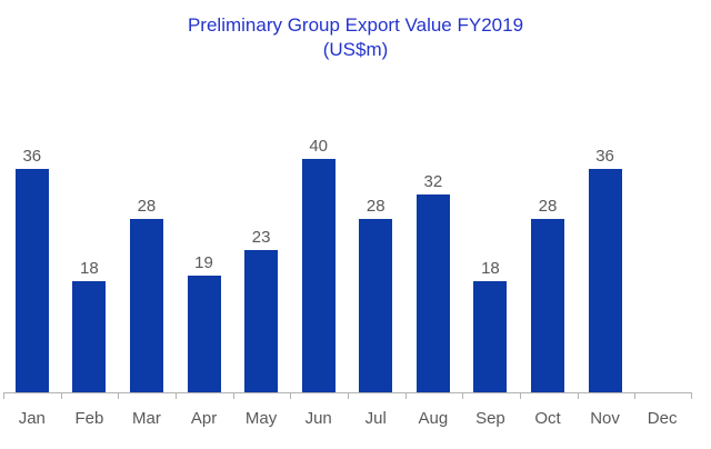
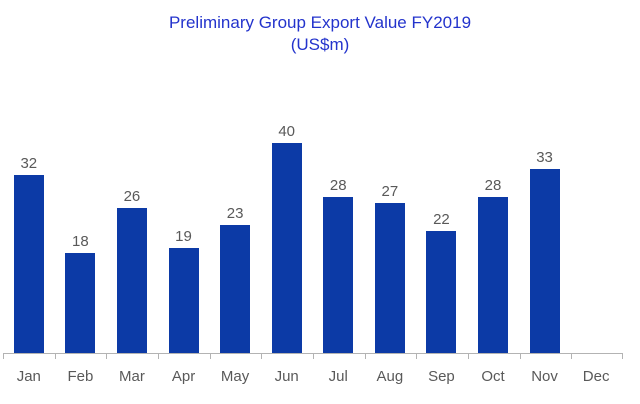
Jan: 36 -> 32
Mar: 28 -> 26
Aug: 32 -> 27
Sep: 18 -> 22
Nov: 36 -> 33
